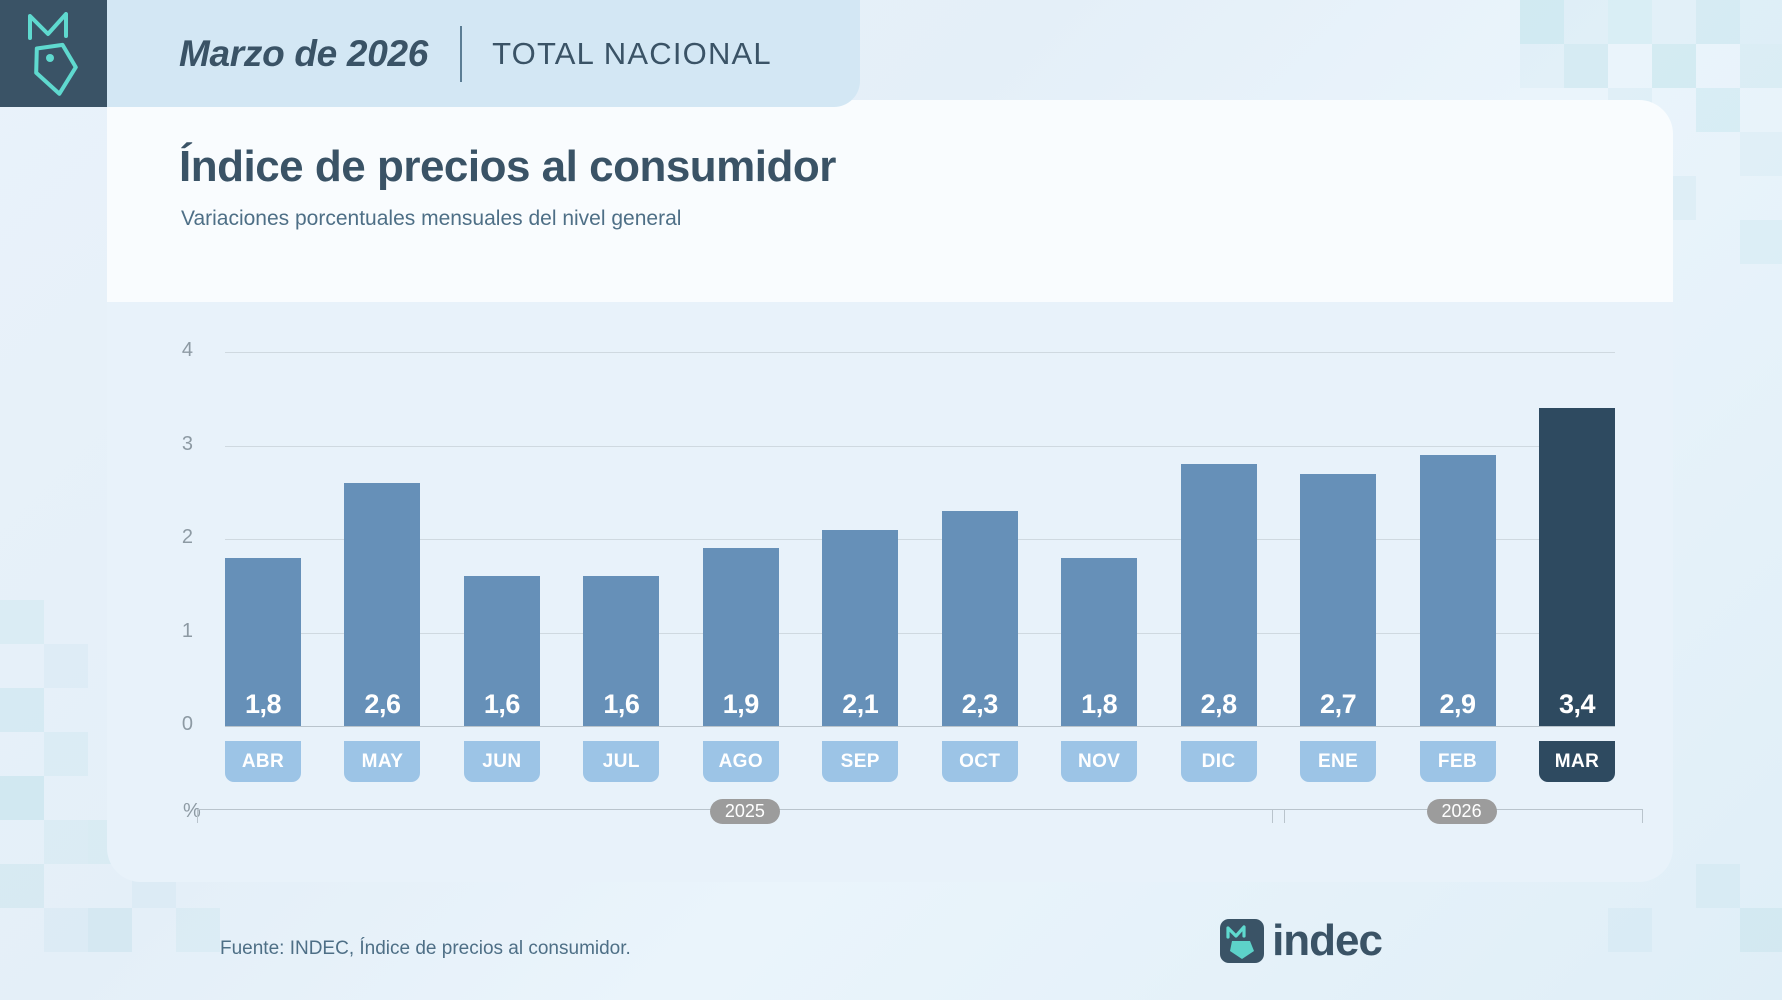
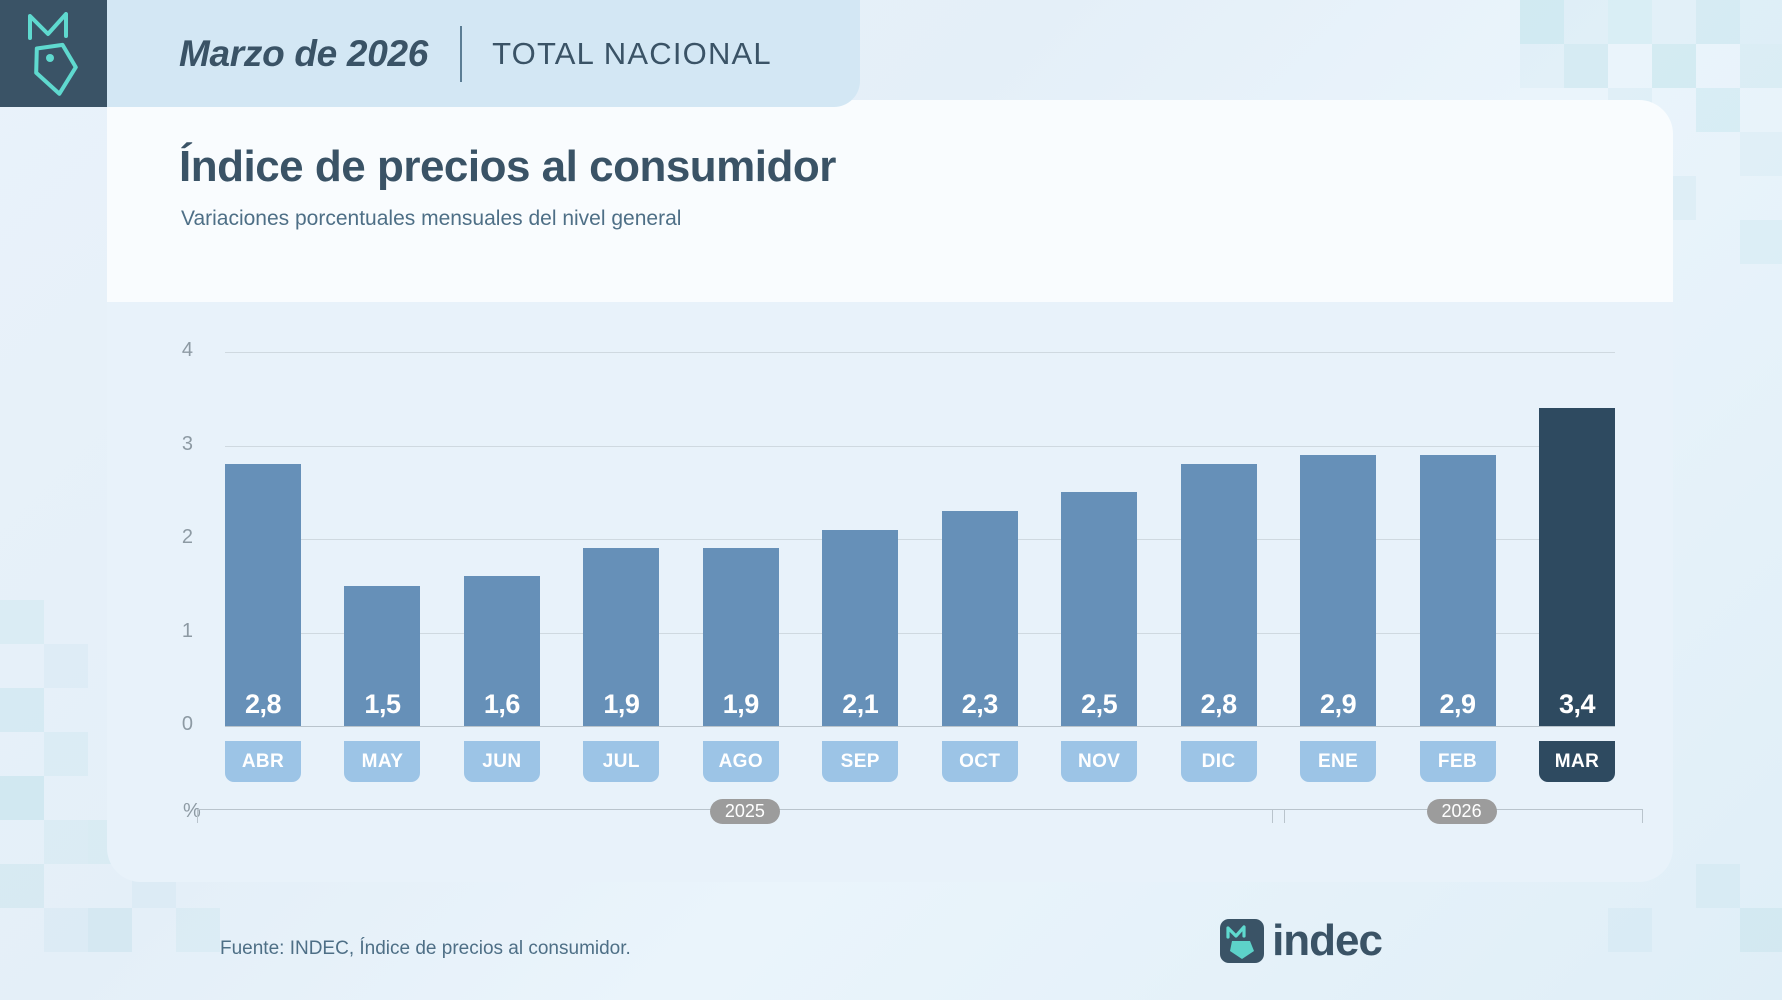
ABR: 1,8 -> 2,8
MAY: 2,6 -> 1,5
JUL: 1,6 -> 1,9
NOV: 1,8 -> 2,5
ENE: 2,7 -> 2,9
